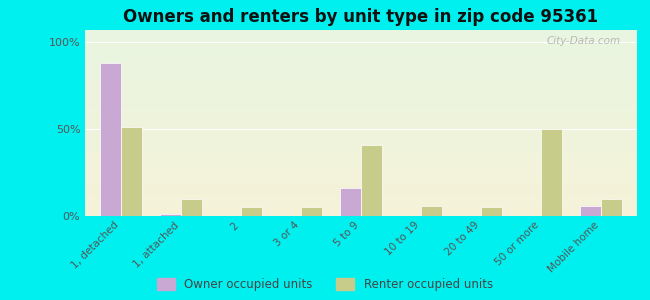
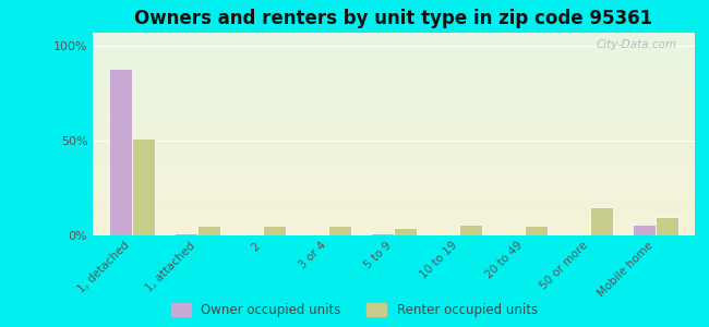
Renter occupied units/1, attached: 10% -> 5%
Owner occupied units/5 to 9: 16% -> 1%
Renter occupied units/5 to 9: 41% -> 4%
Renter occupied units/50 or more: 50% -> 15%
